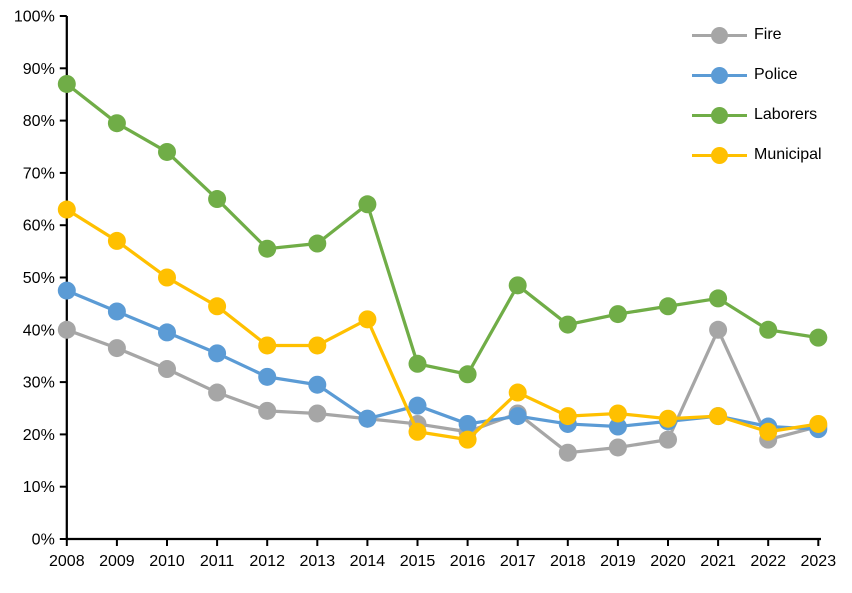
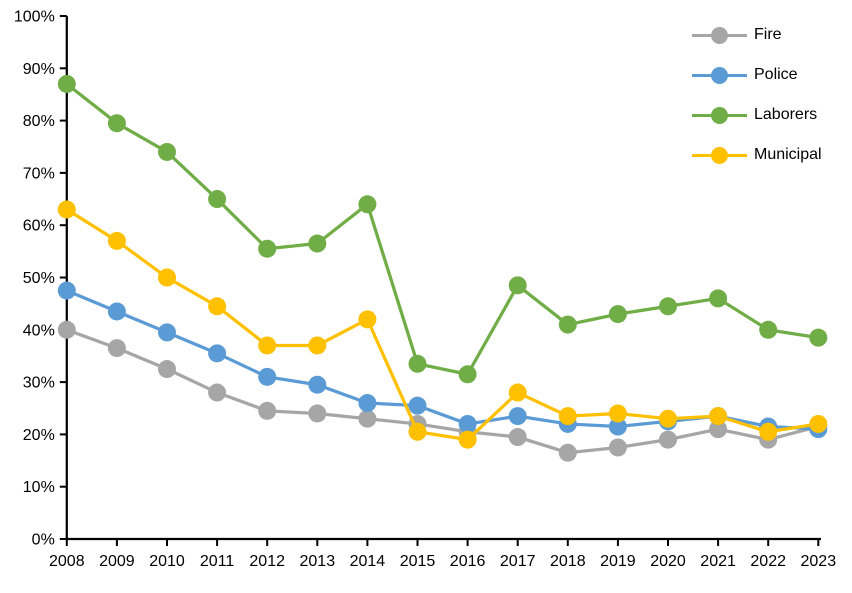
Police/2014: 23% -> 26%
Fire/2017: 24% -> 20%
Fire/2021: 40% -> 21%
